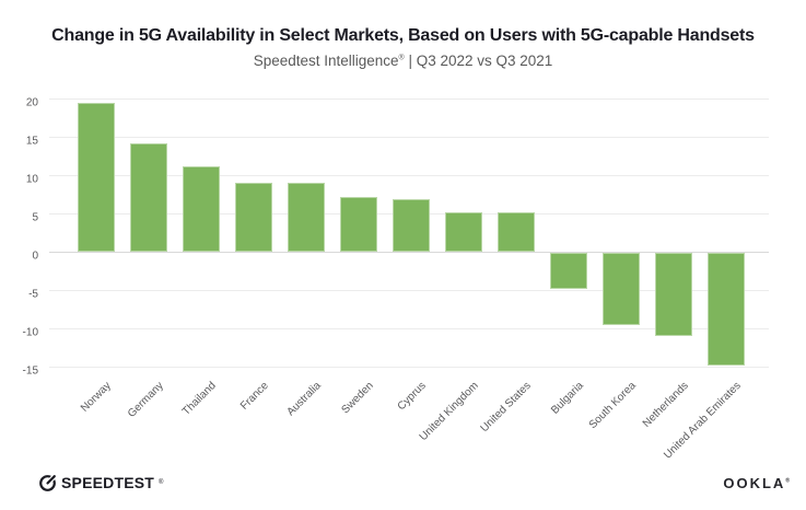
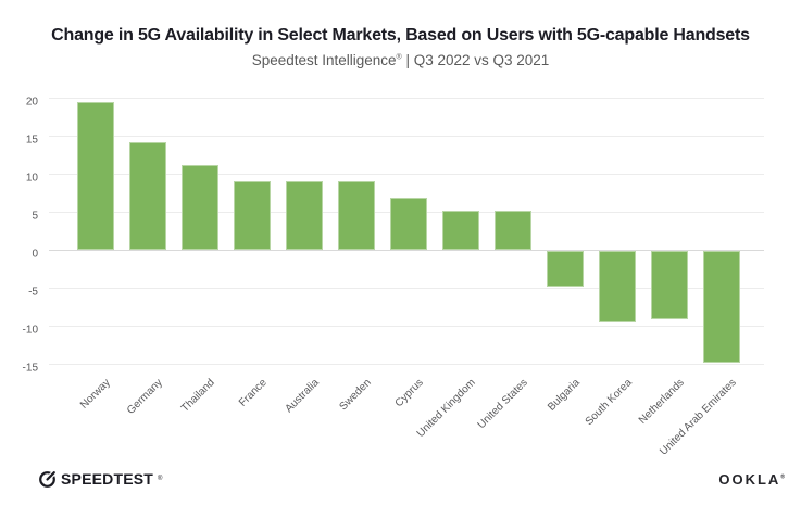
Sweden: 7 -> 9
Netherlands: -11 -> -9
